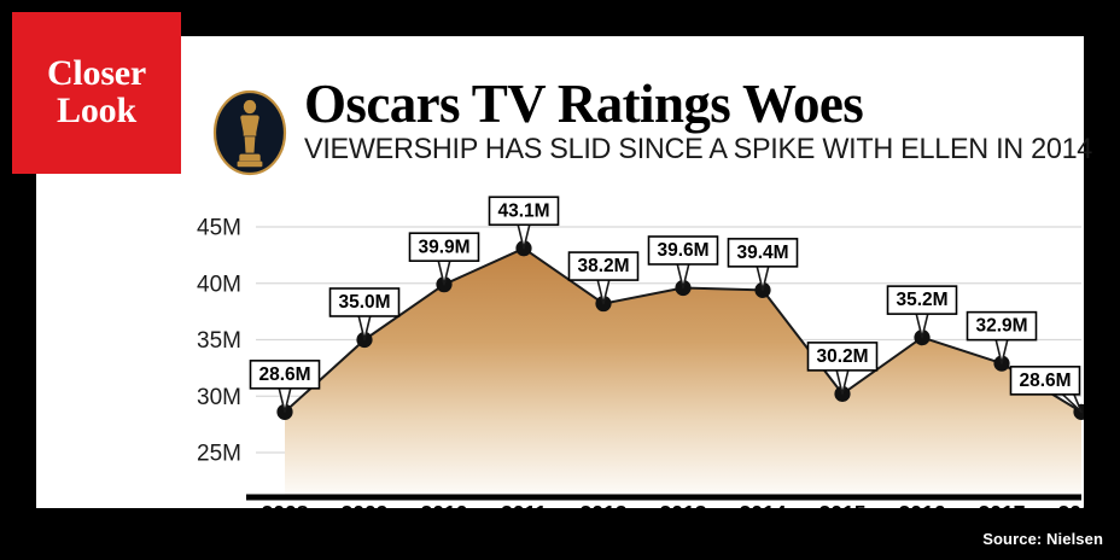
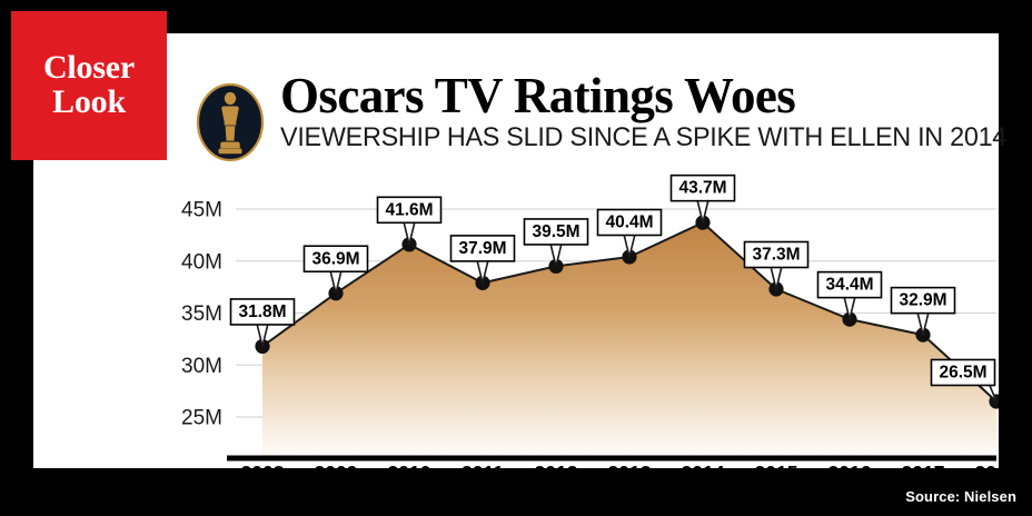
2008: 28.6M -> 31.8M
2009: 35.0M -> 36.9M
2010: 39.9M -> 41.6M
2011: 43.1M -> 37.9M
2012: 38.2M -> 39.5M
2013: 39.6M -> 40.4M
2014: 39.4M -> 43.7M
2015: 30.2M -> 37.3M
2016: 35.2M -> 34.4M
2018: 28.6M -> 26.5M
